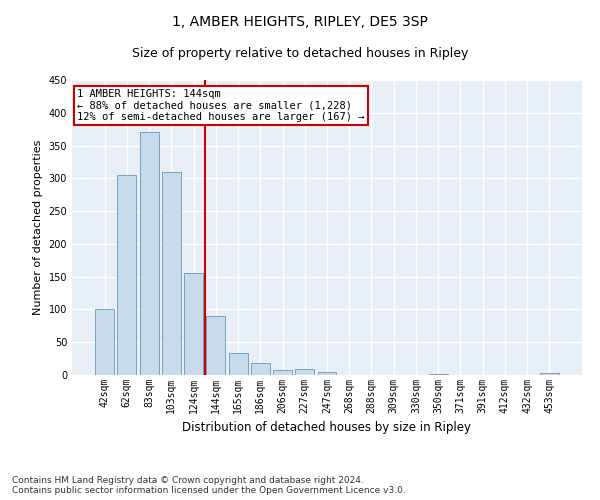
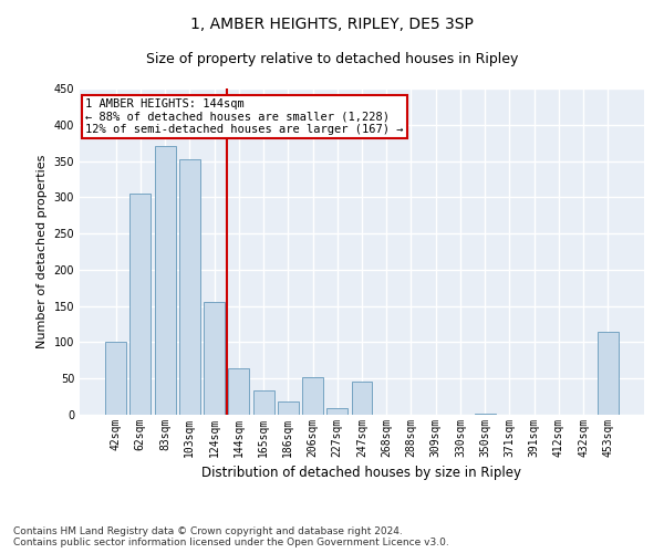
103sqm: 310 -> 352
144sqm: 90 -> 64
206sqm: 8 -> 52
247sqm: 4 -> 46
453sqm: 3 -> 114
